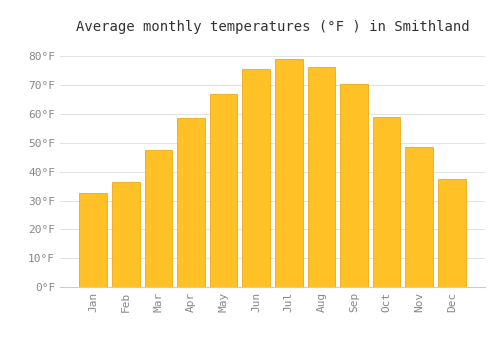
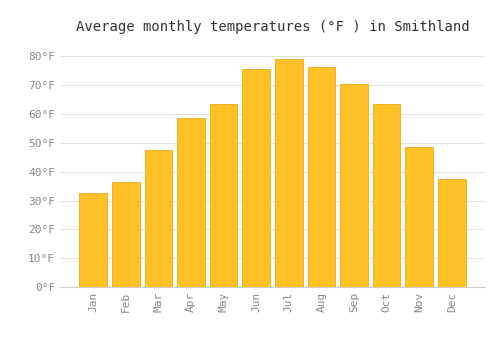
May: 67.0°F -> 63.5°F
Oct: 59.0°F -> 63.5°F
